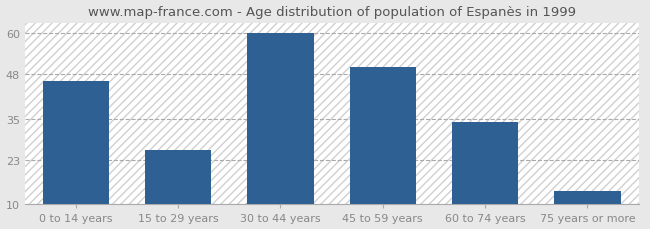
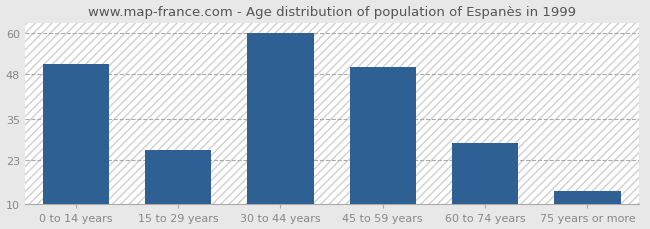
0 to 14 years: 46 -> 51
60 to 74 years: 34 -> 28
